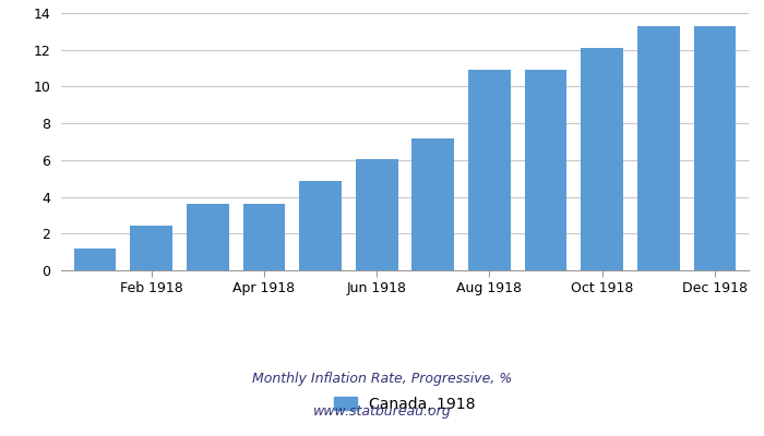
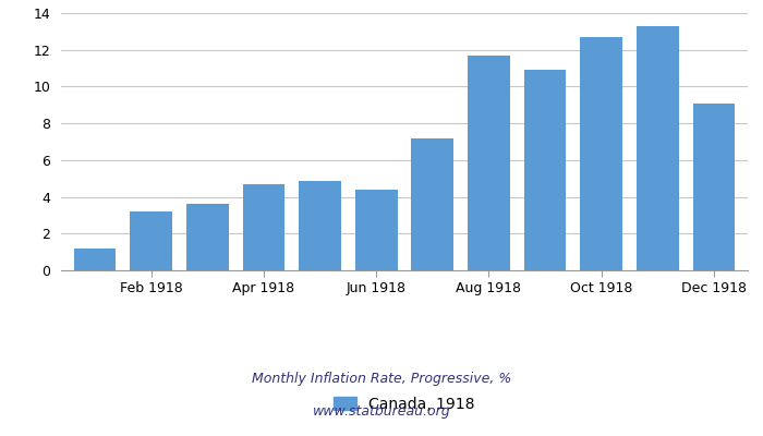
Feb 1918: 2.5 -> 3.2
Apr 1918: 3.6 -> 4.7
Jun 1918: 6.0 -> 4.4
Aug 1918: 10.9 -> 11.7
Oct 1918: 12.1 -> 12.7
Dec 1918: 13.3 -> 9.1
